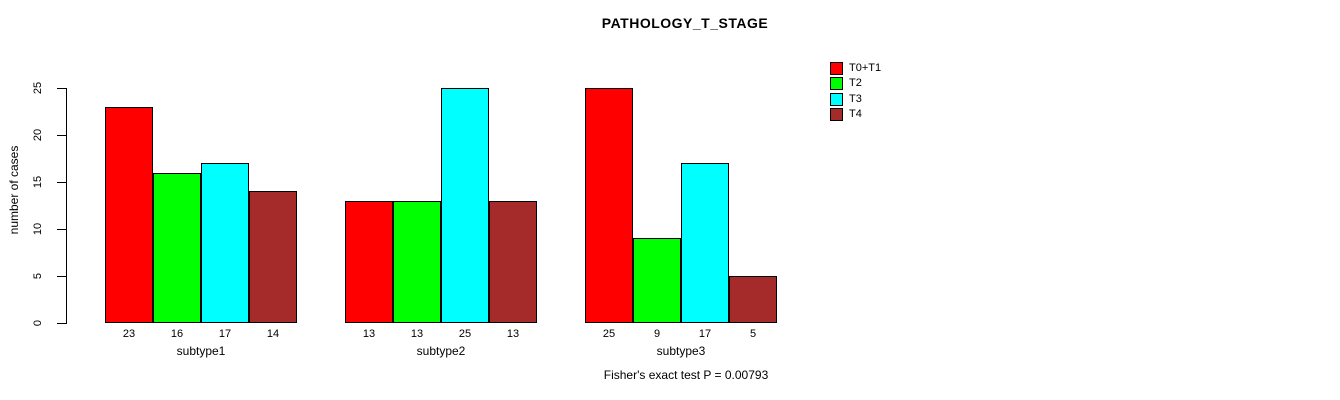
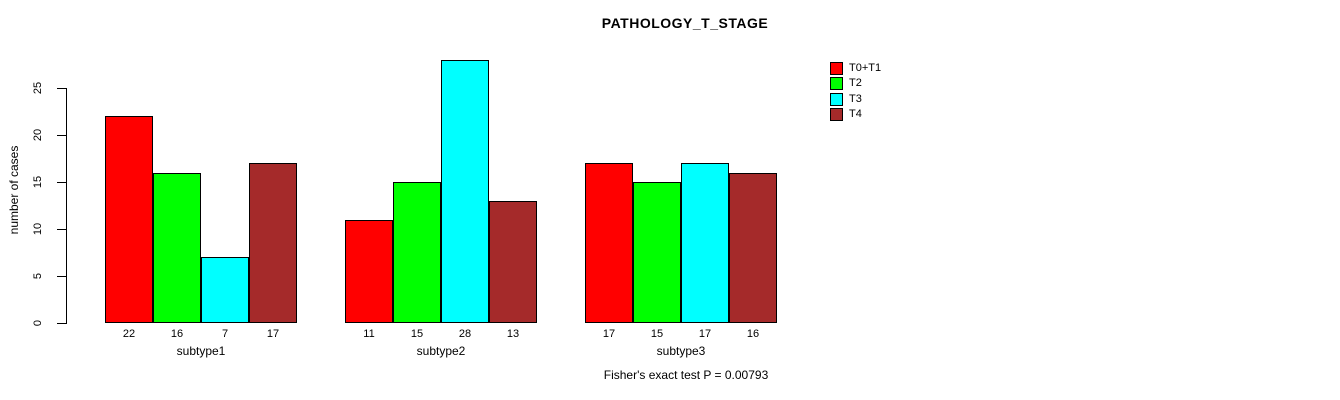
T0+T1/subtype1: 23 -> 22
T3/subtype1: 17 -> 7
T4/subtype1: 14 -> 17
T0+T1/subtype2: 13 -> 11
T2/subtype2: 13 -> 15
T3/subtype2: 25 -> 28
T0+T1/subtype3: 25 -> 17
T2/subtype3: 9 -> 15
T4/subtype3: 5 -> 16
